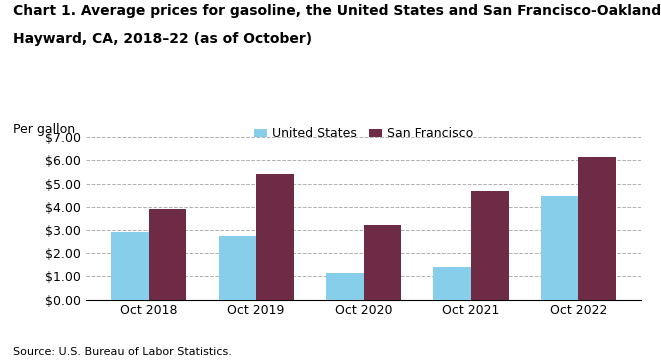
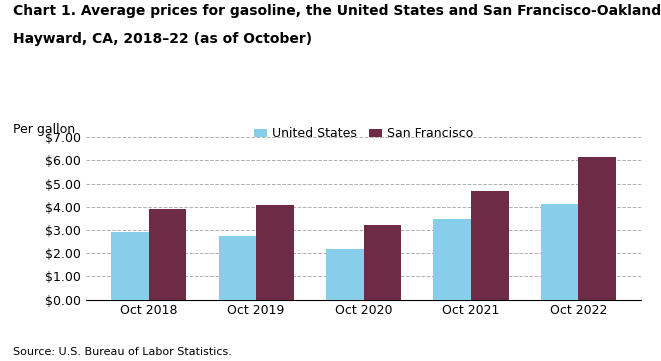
San Francisco/Oct 2019: $5.40 -> $4.07
United States/Oct 2020: $1.15 -> $2.19
United States/Oct 2021: $1.40 -> $3.48
United States/Oct 2022: $4.45 -> $4.10
